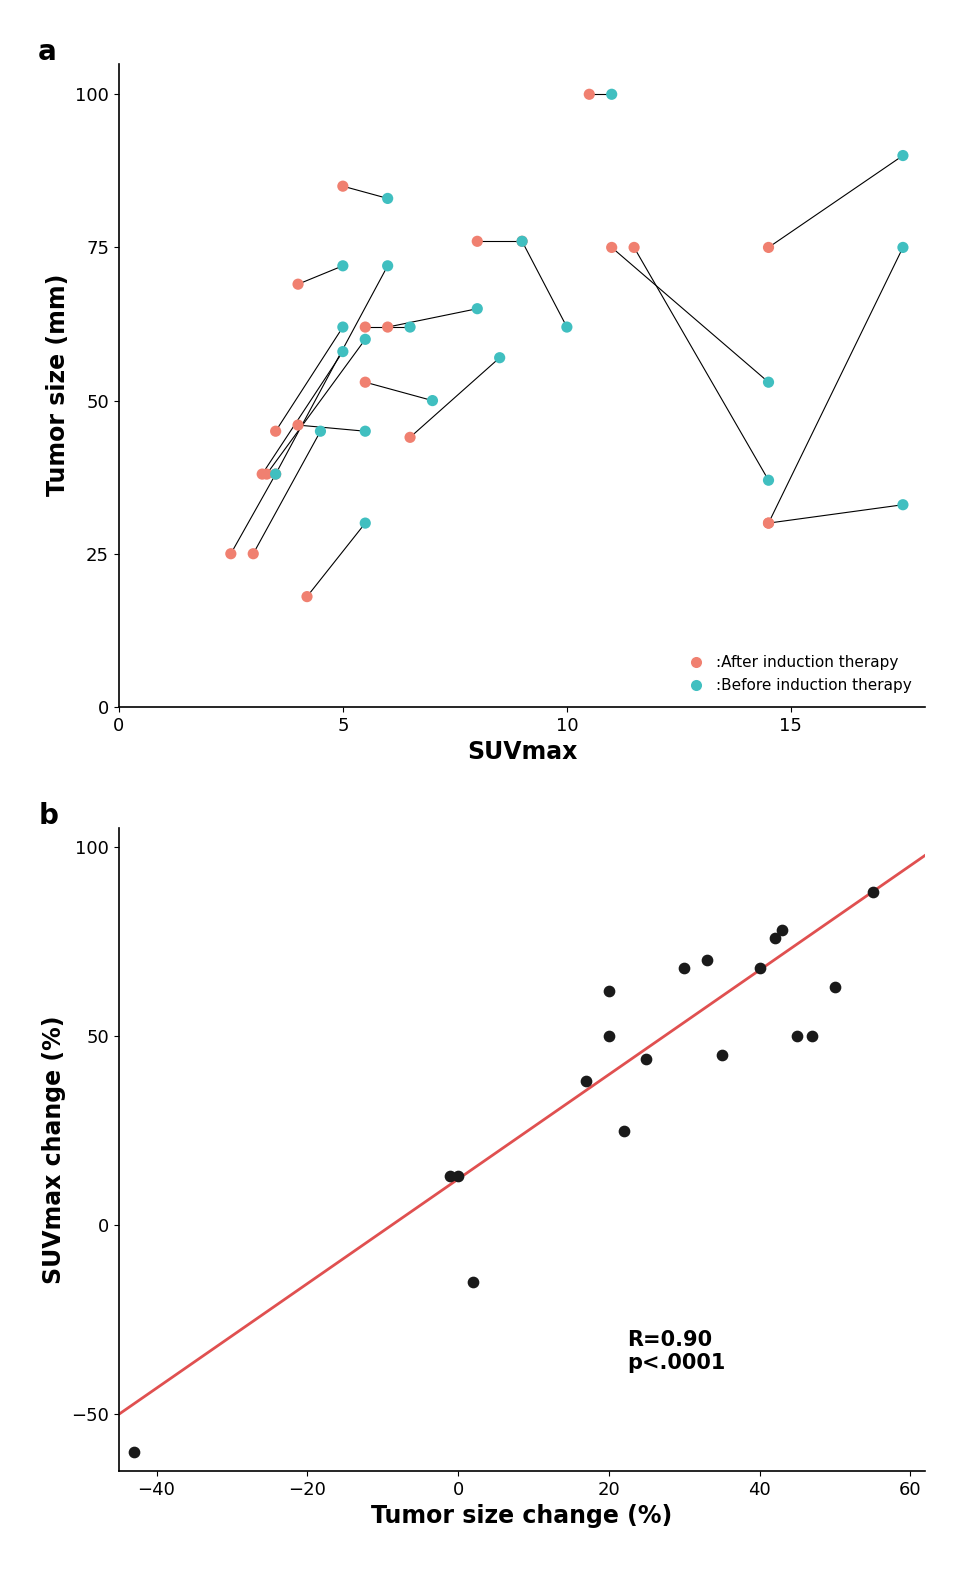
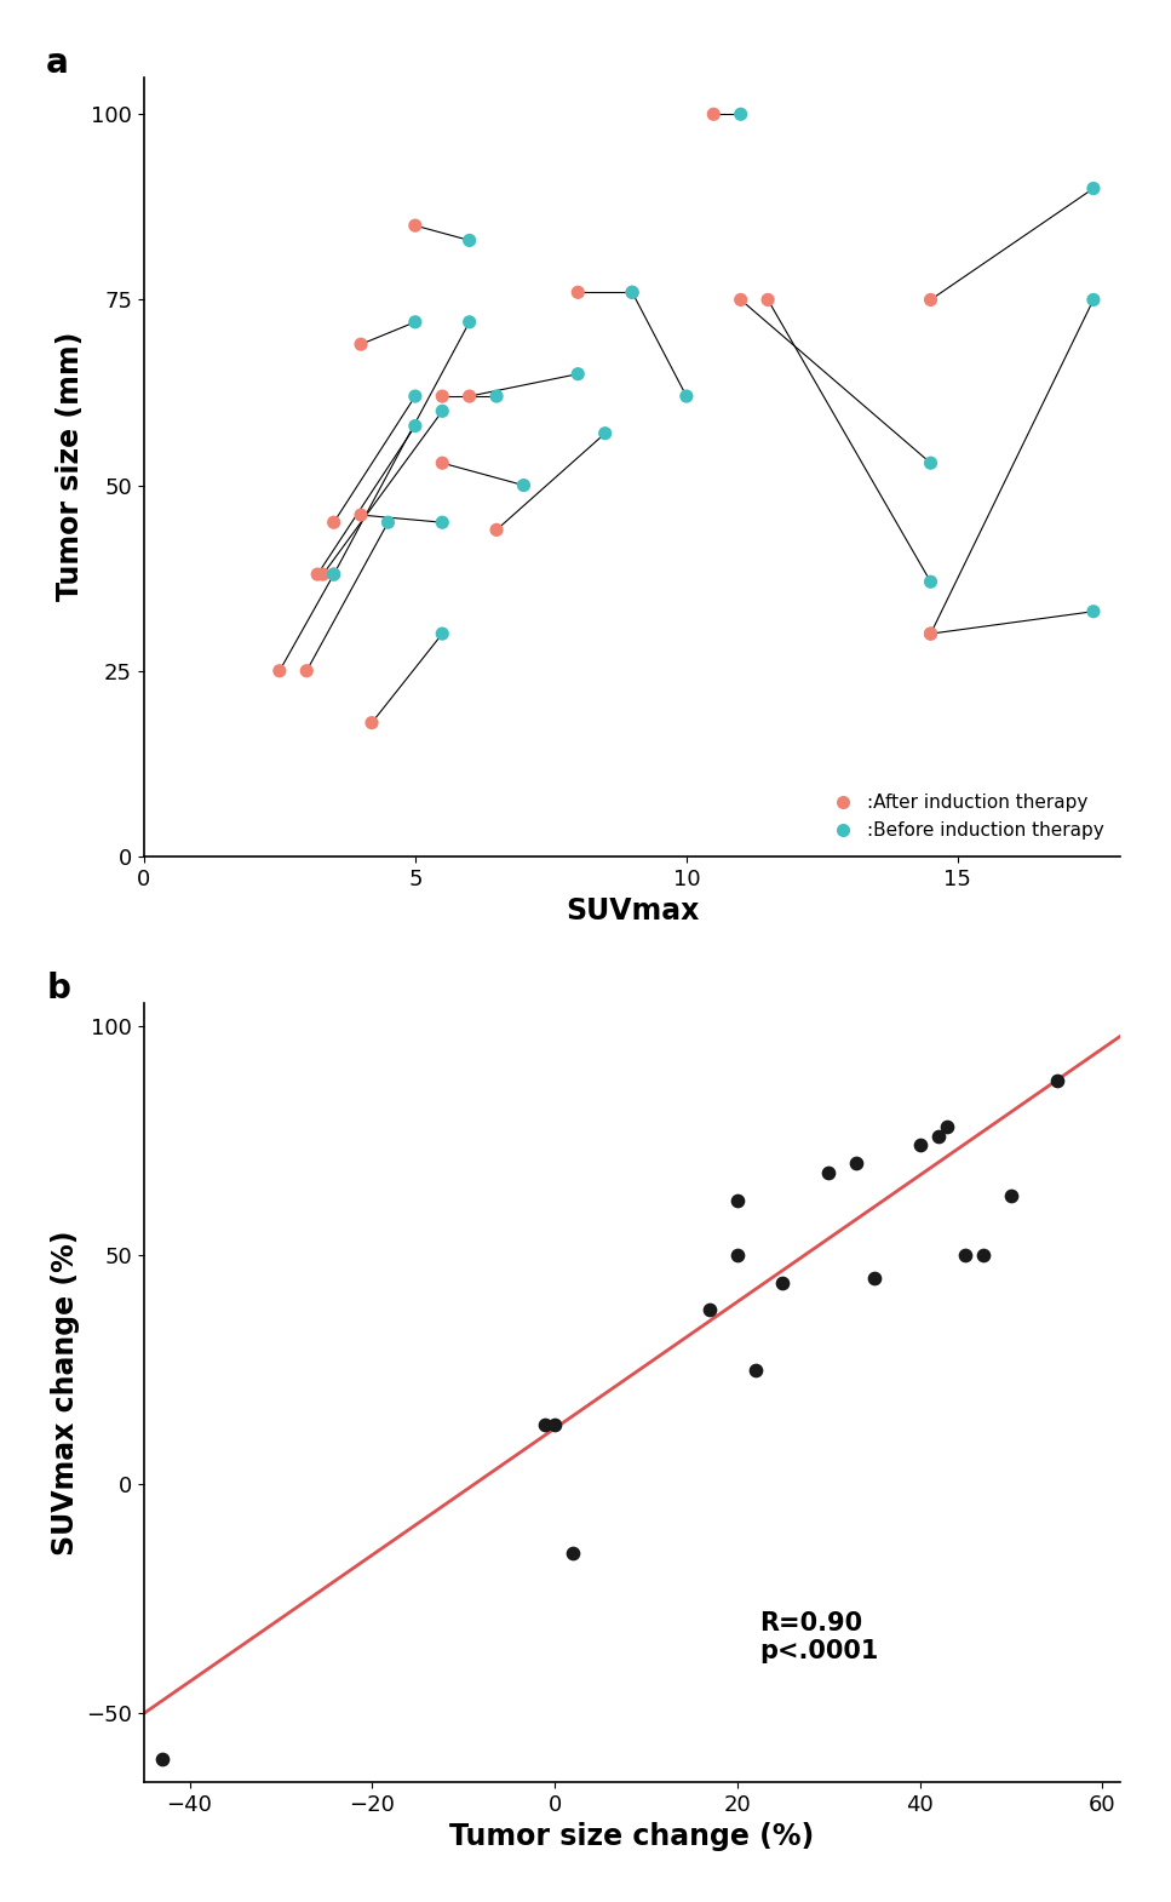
40: 68 -> 74
